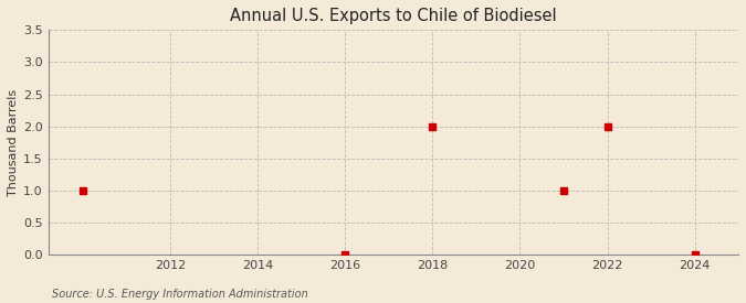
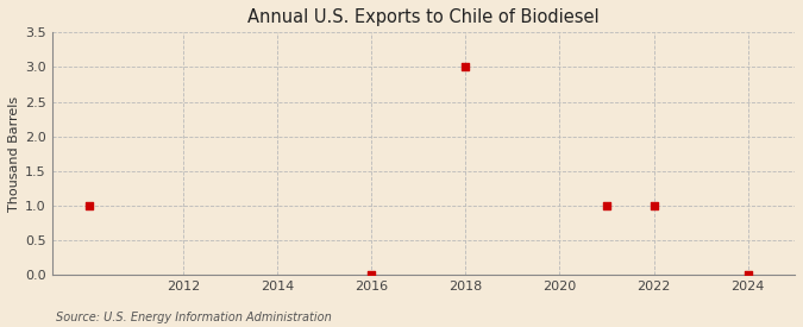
2018: 2 -> 3
2022: 2 -> 1
